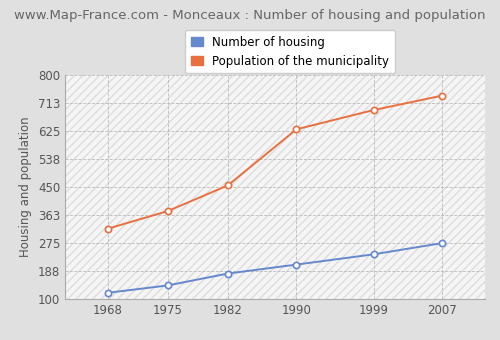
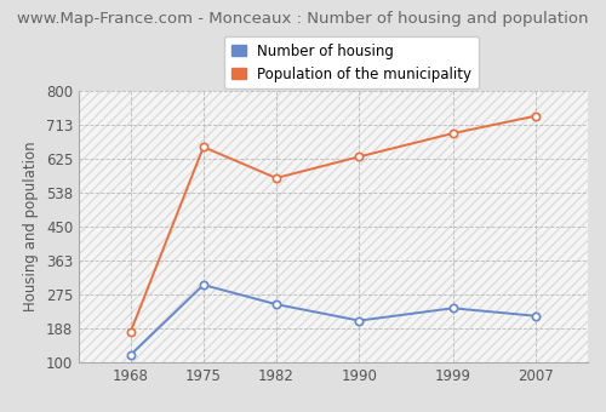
Population of the municipality/1968: 320 -> 180
Number of housing/1975: 143 -> 300
Population of the municipality/1975: 375 -> 655
Number of housing/1982: 180 -> 250
Population of the municipality/1982: 455 -> 575
Number of housing/2007: 275 -> 220
